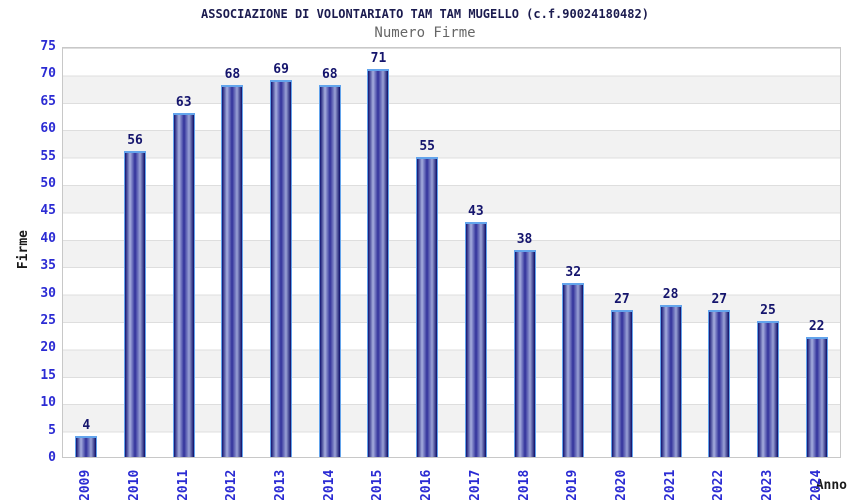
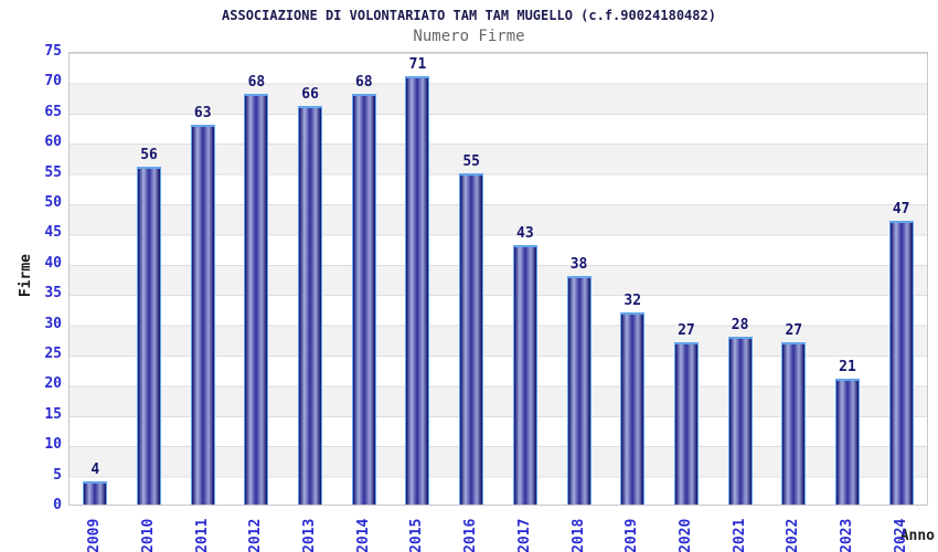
2013: 69 -> 66
2023: 25 -> 21
2024: 22 -> 47
